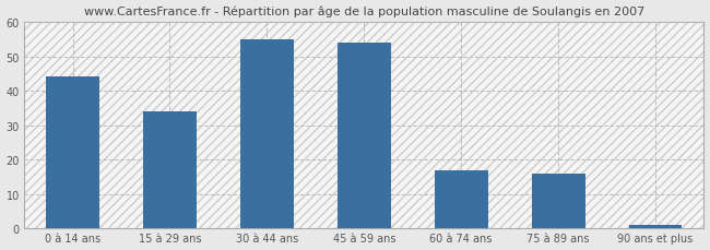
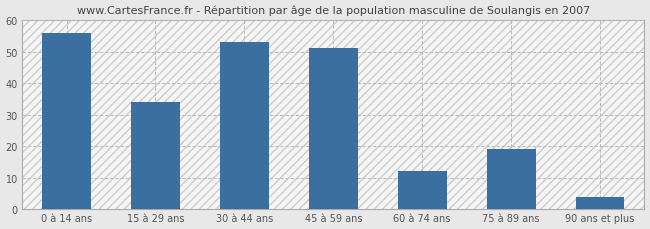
0 à 14 ans: 44 -> 56
30 à 44 ans: 55 -> 53
45 à 59 ans: 54 -> 51
60 à 74 ans: 17 -> 12
75 à 89 ans: 16 -> 19
90 ans et plus: 1 -> 4
